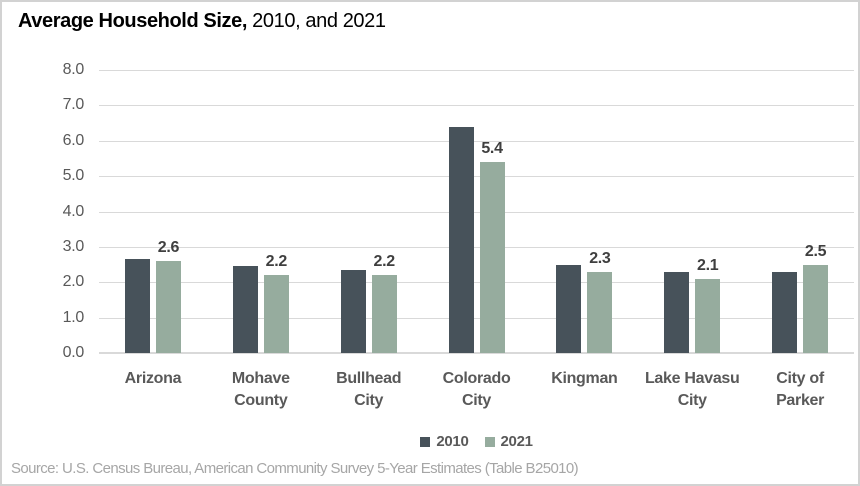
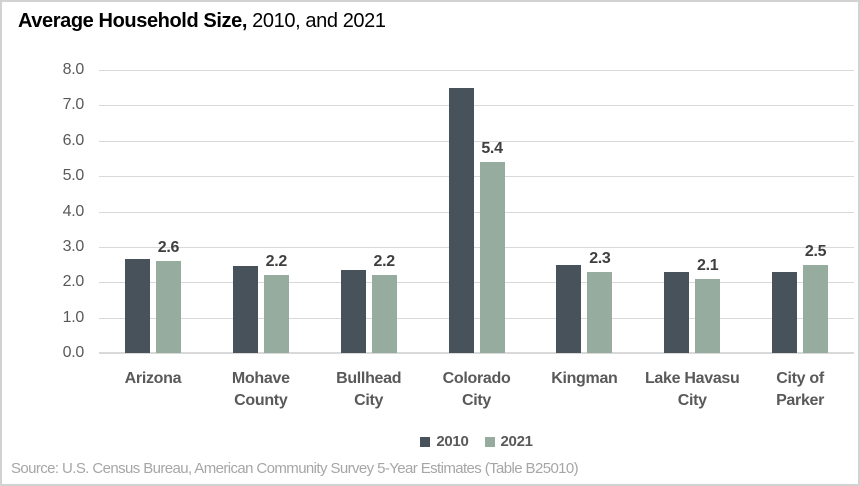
2010/Colorado City: 6.4 -> 7.5
